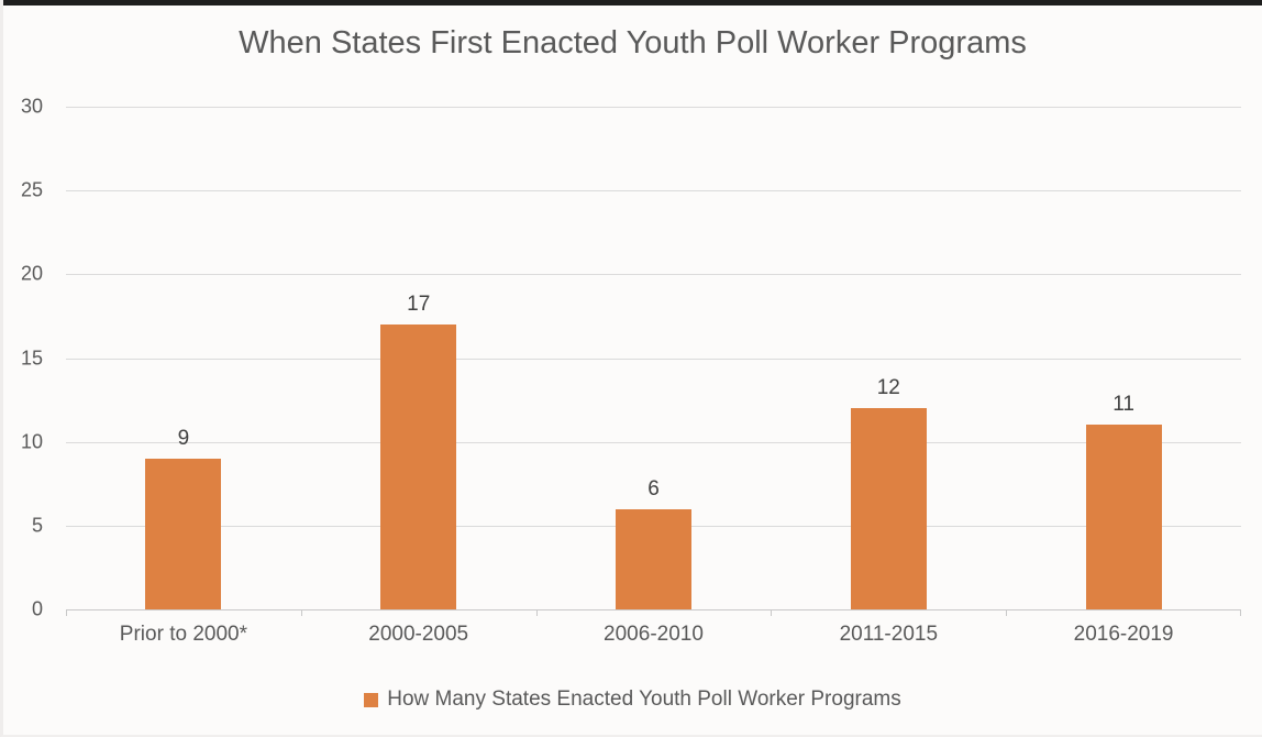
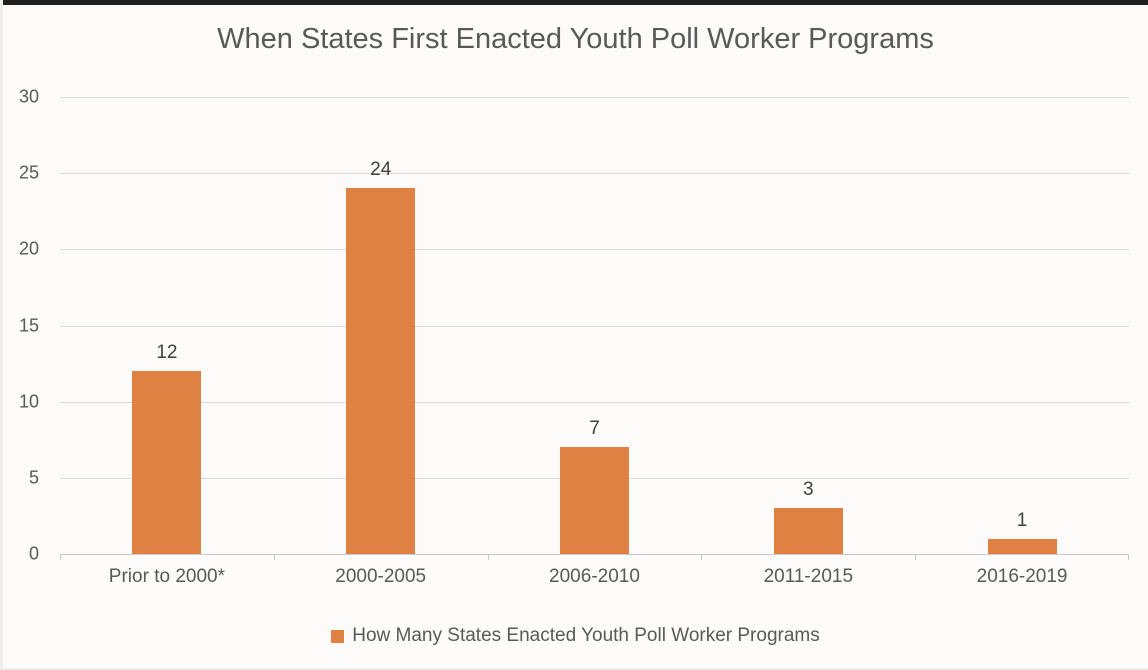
Prior to 2000*: 9 -> 12
2000-2005: 17 -> 24
2006-2010: 6 -> 7
2011-2015: 12 -> 3
2016-2019: 11 -> 1
